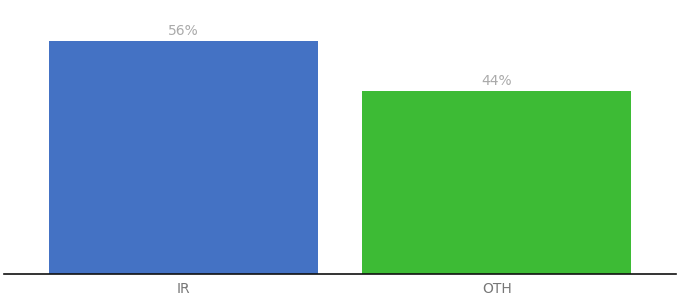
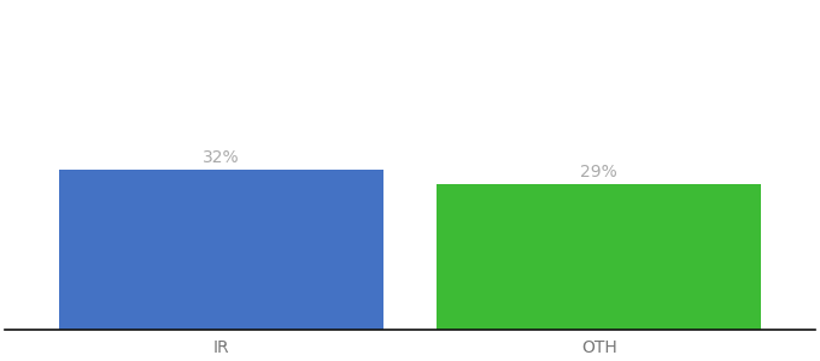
IR: 56% -> 32%
OTH: 44% -> 29%
